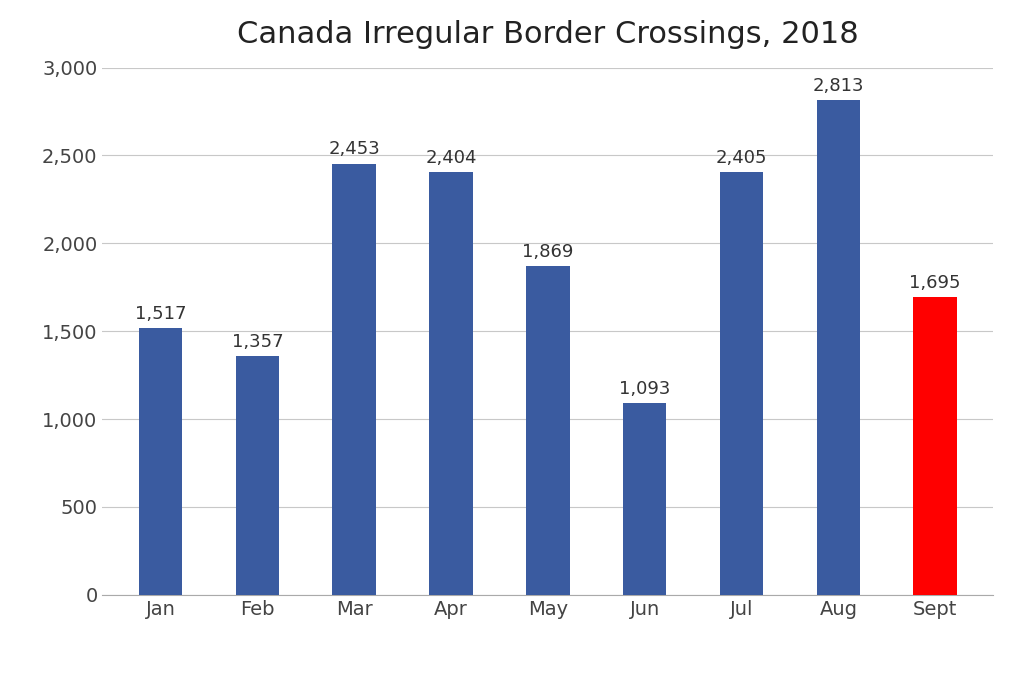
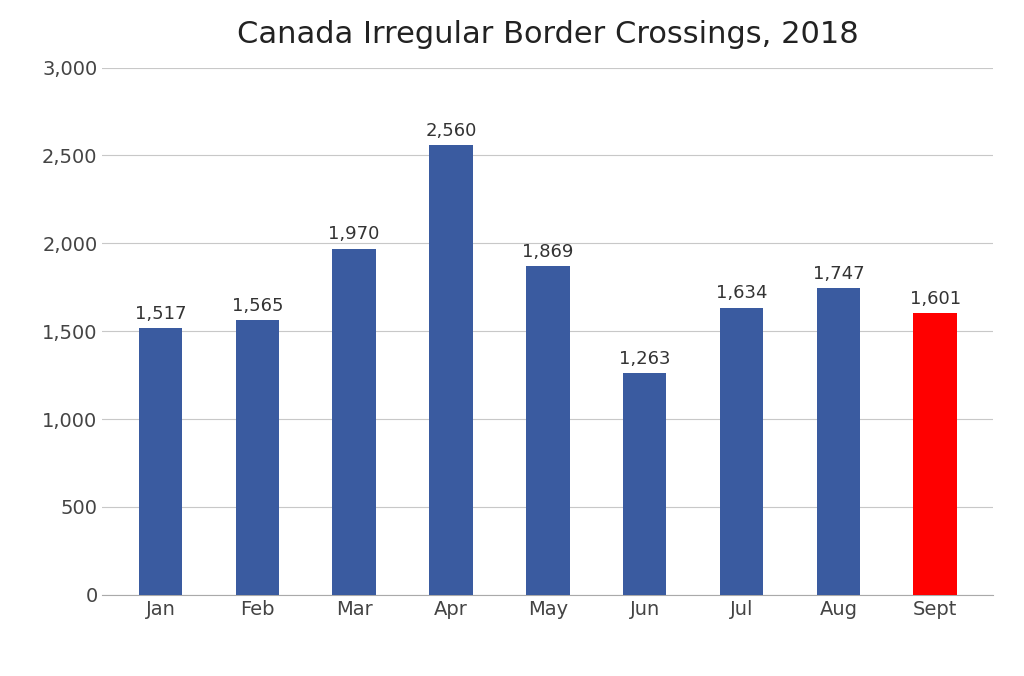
Feb: 1,357 -> 1,565
Mar: 2,453 -> 1,970
Apr: 2,404 -> 2,560
Jun: 1,093 -> 1,263
Jul: 2,405 -> 1,634
Aug: 2,813 -> 1,747
Sept: 1,695 -> 1,601
